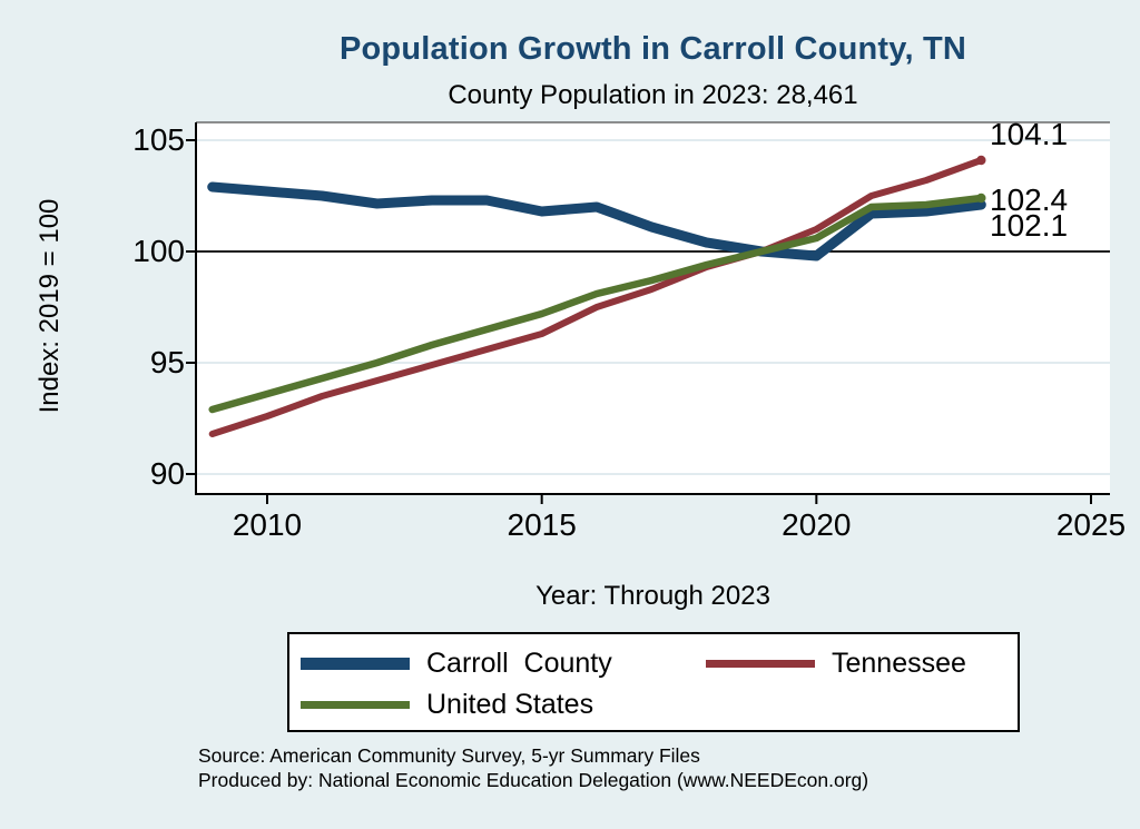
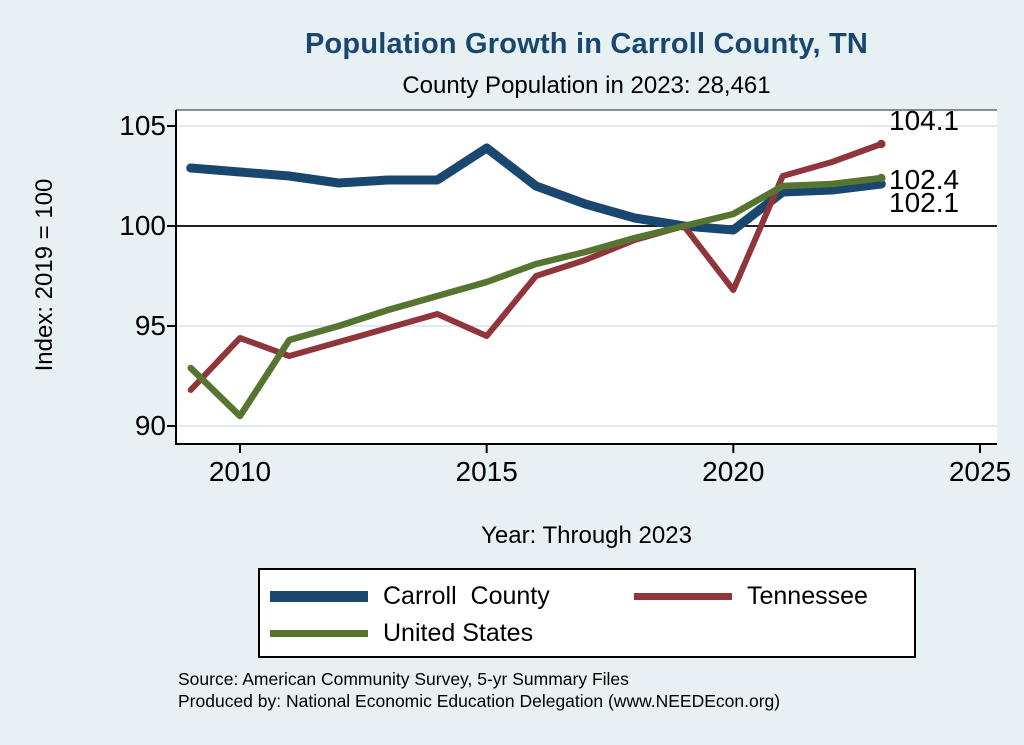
Tennessee/2010: 92.6 -> 94.4
United States/2010: 93.6 -> 90.5
Carroll County/2015: 101.8 -> 103.9
Tennessee/2015: 96.3 -> 94.5
Tennessee/2020: 101.0 -> 96.8
